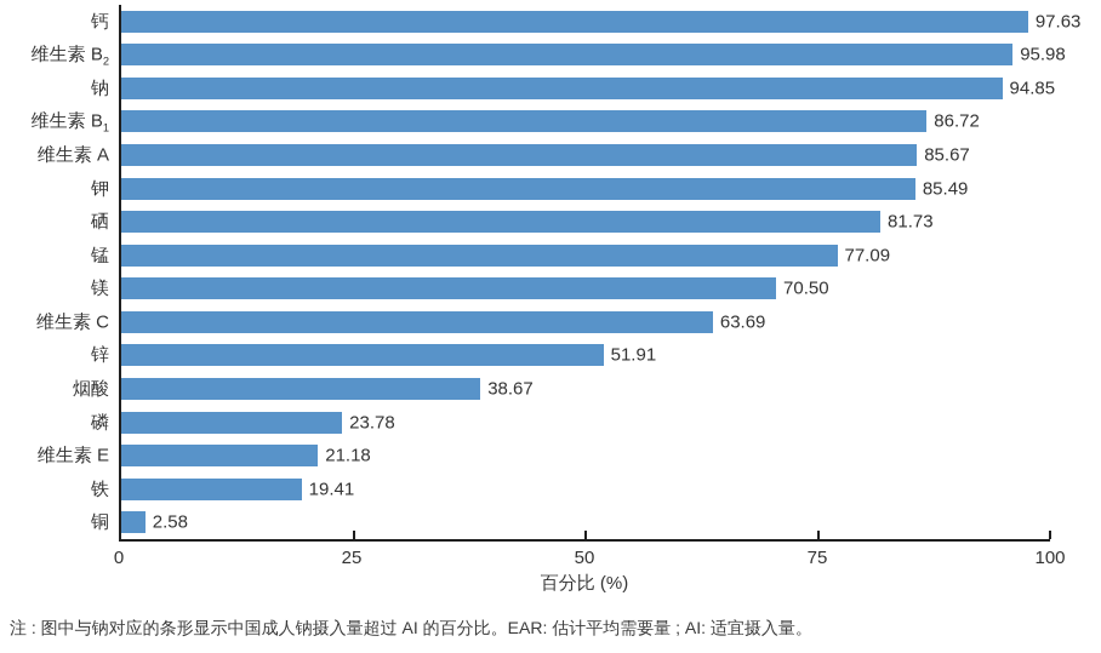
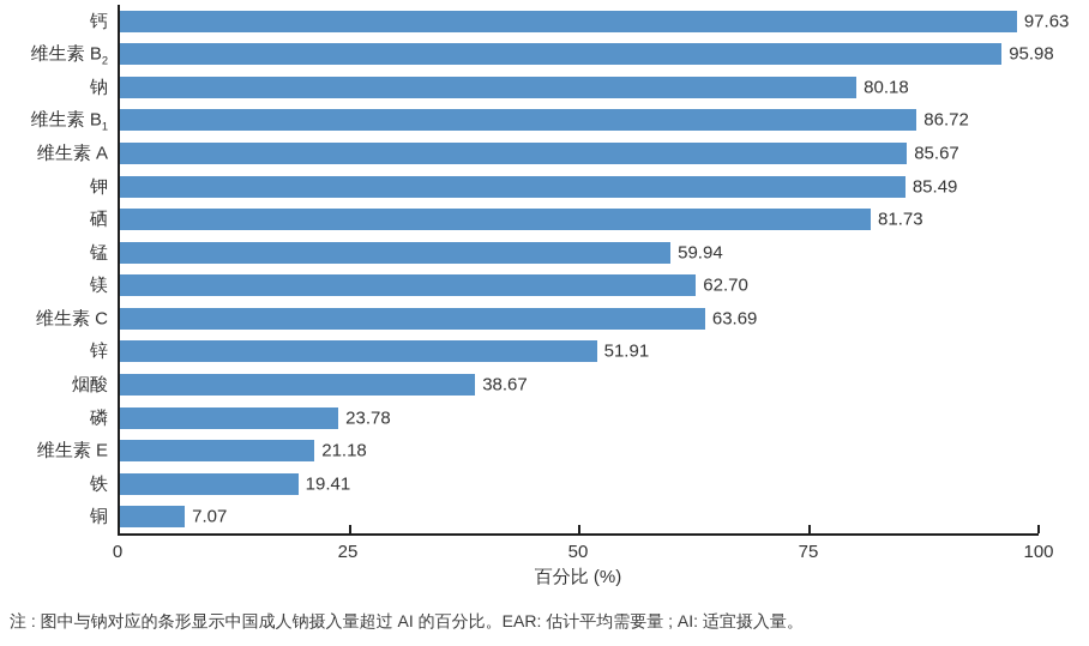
钠: 94.85 -> 80.18
锰: 77.09 -> 59.94
镁: 70.50 -> 62.70
铜: 2.58 -> 7.07
